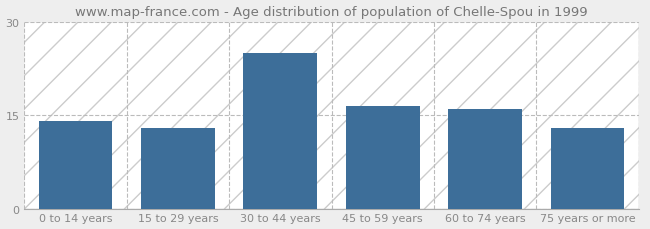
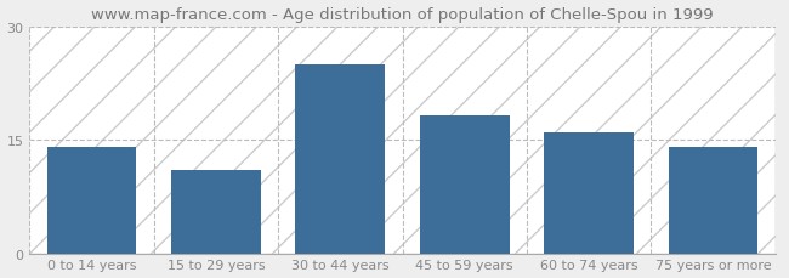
15 to 29 years: 13.0 -> 11.0
45 to 59 years: 16.5 -> 18.2
75 years or more: 13.0 -> 14.0
